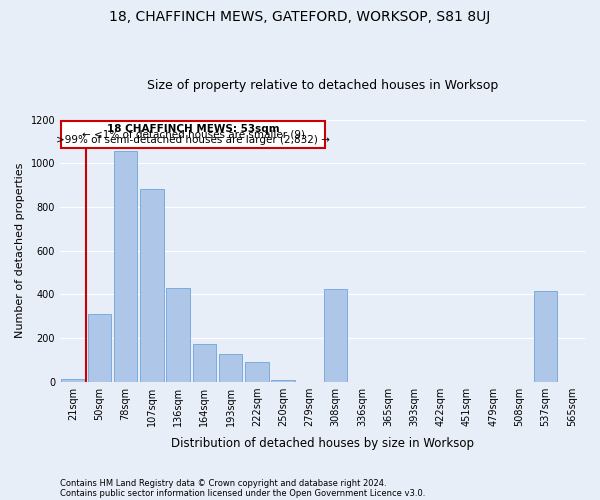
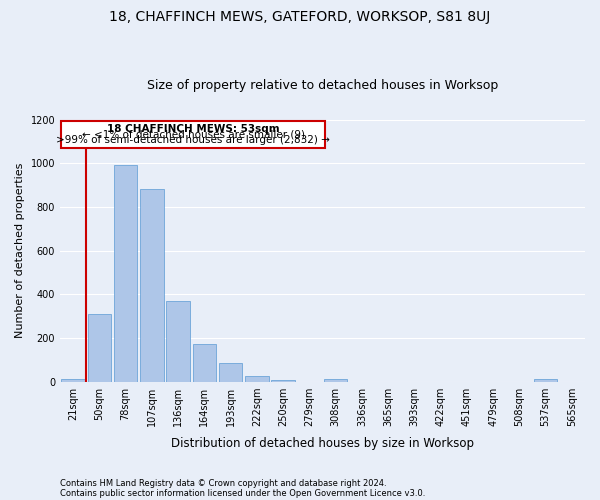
78sqm: 1055 -> 990
136sqm: 430 -> 370
193sqm: 125 -> 85
222sqm: 90 -> 25
308sqm: 425 -> 10
537sqm: 415 -> 10
